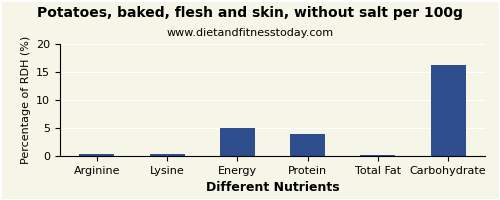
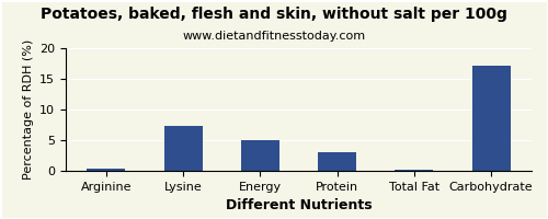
Lysine: 0.4 -> 7.4
Protein: 4.0 -> 3.0
Carbohydrate: 16.2 -> 17.2
